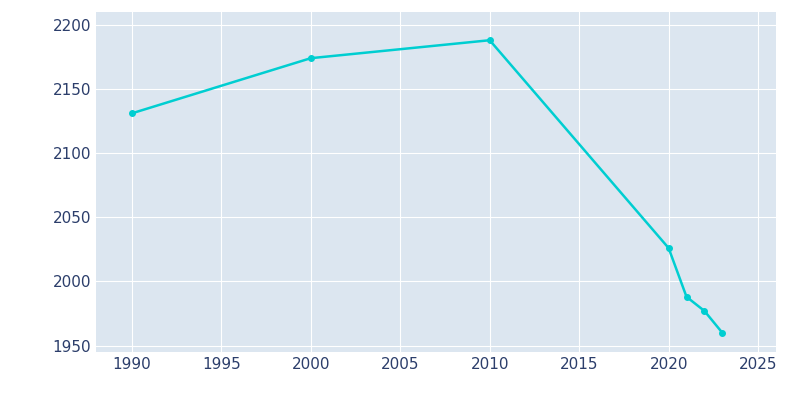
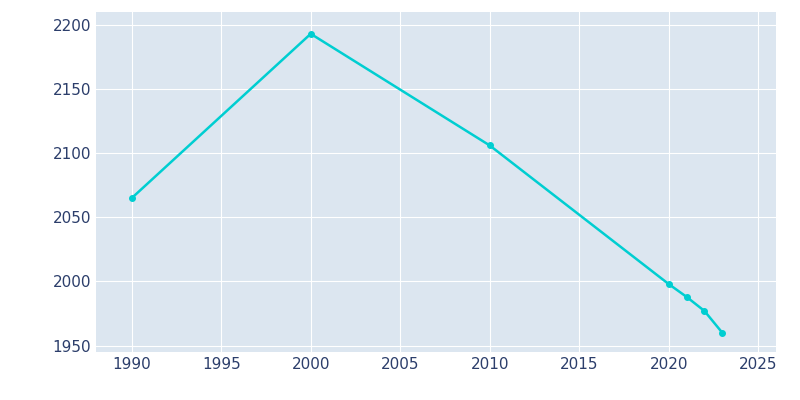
1990: 2131 -> 2065
2000: 2174 -> 2193
2010: 2188 -> 2106
2020: 2026 -> 1998
